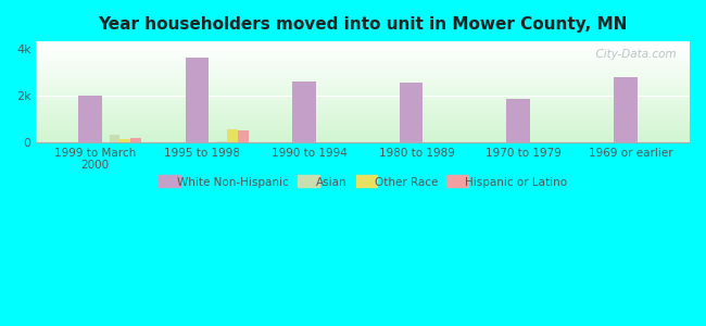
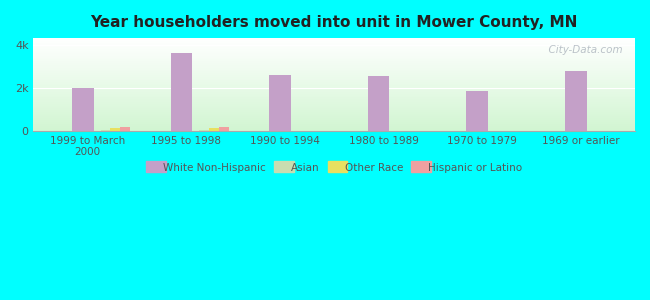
Asian/1999 to March 2000: 0.30k -> 0.06k
Other Race/1995 to 1998: 0.55k -> 0.12k
Hispanic or Latino/1995 to 1998: 0.5k -> 0.2k
